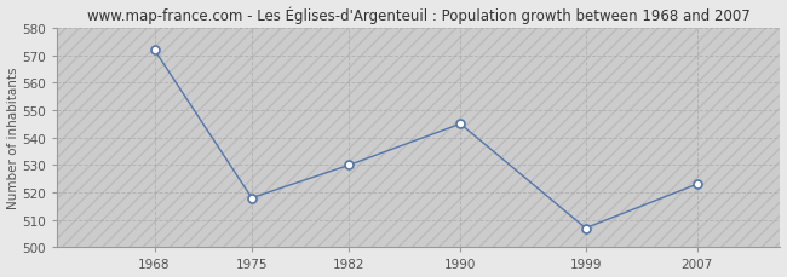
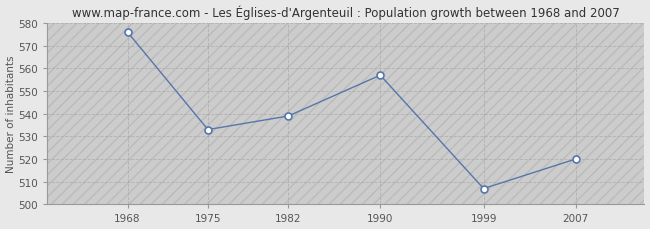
1968: 572 -> 576
1975: 518 -> 533
1982: 530 -> 539
1990: 545 -> 557
2007: 523 -> 520
